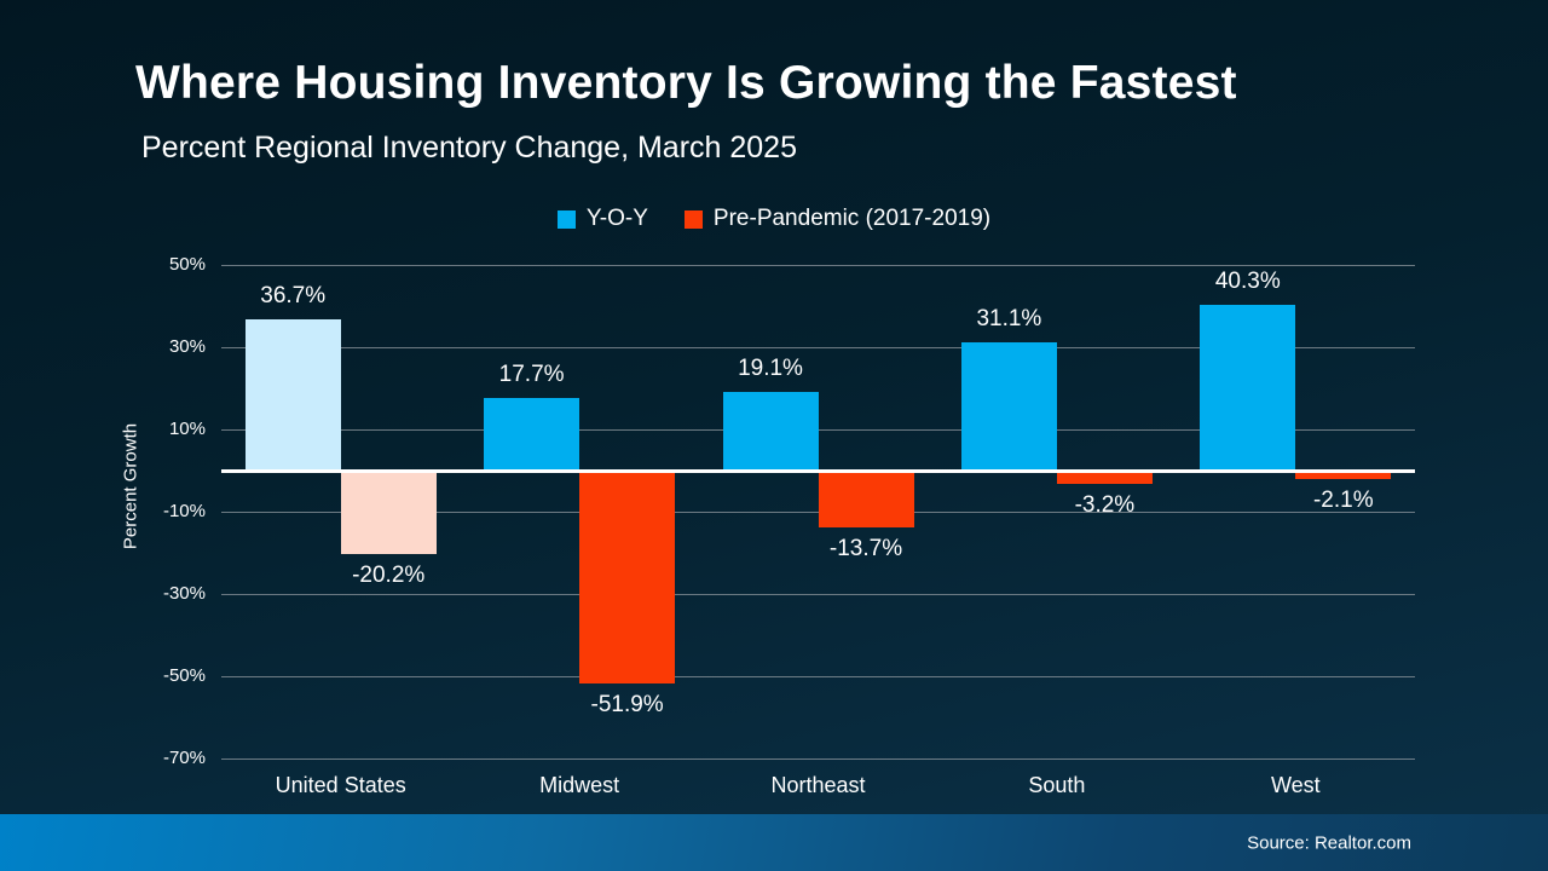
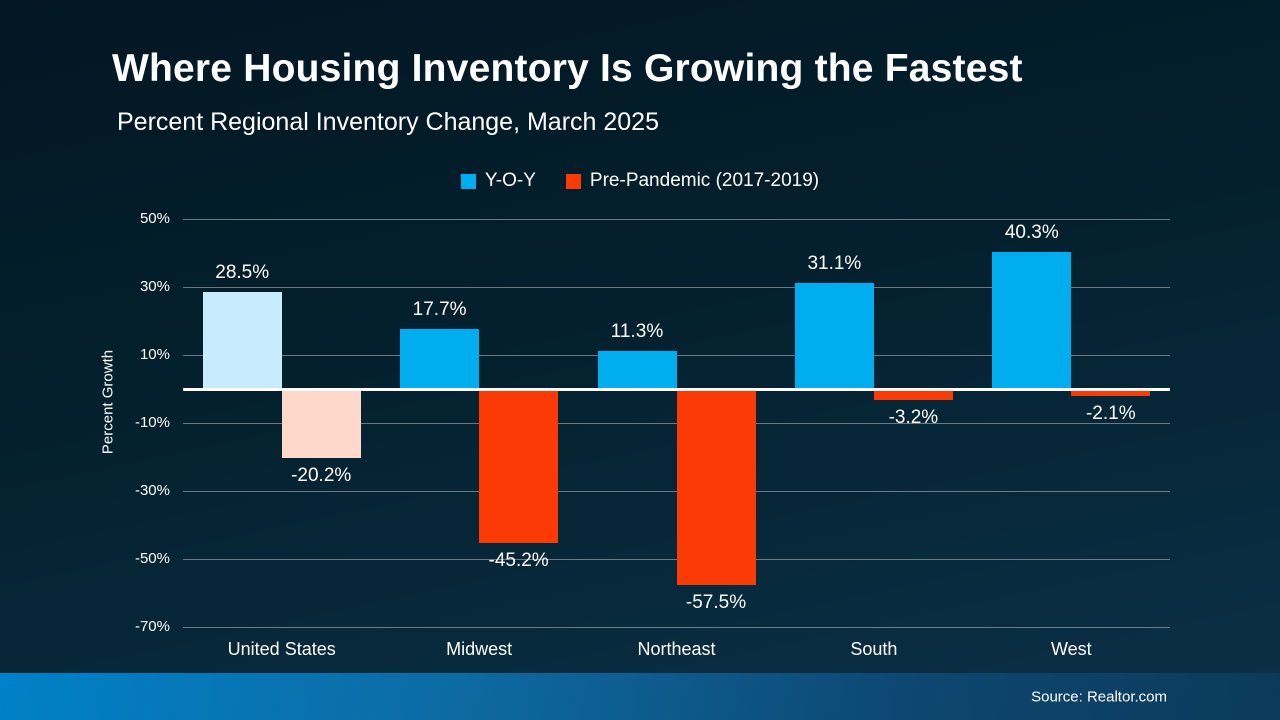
Y-O-Y/United States: 36.7% -> 28.5%
Pre-Pandemic (2017-2019)/Midwest: -51.9% -> -45.2%
Y-O-Y/Northeast: 19.1% -> 11.3%
Pre-Pandemic (2017-2019)/Northeast: -13.7% -> -57.5%
